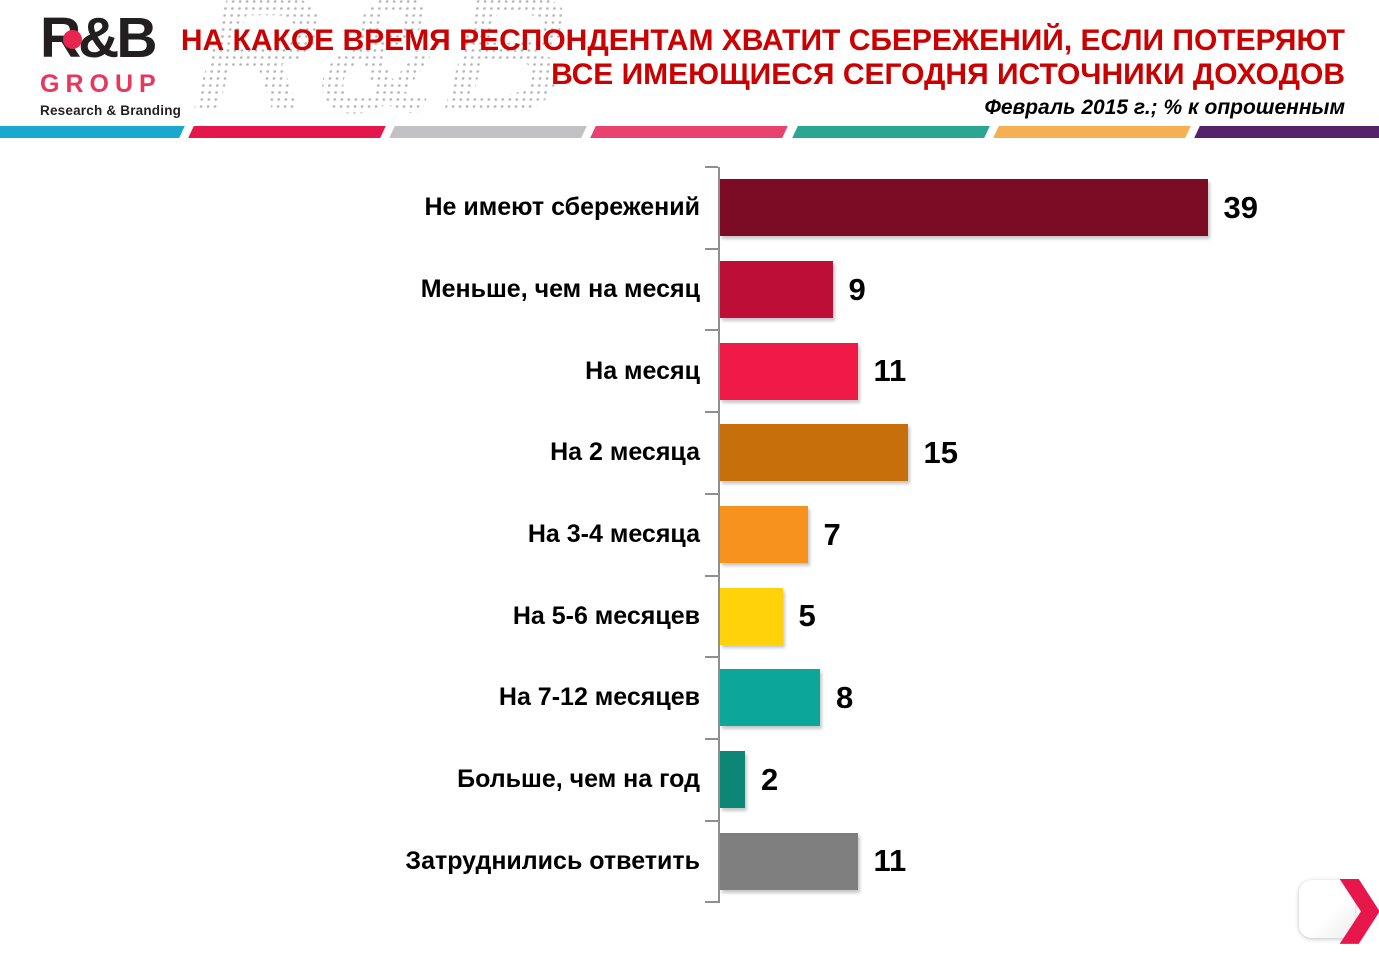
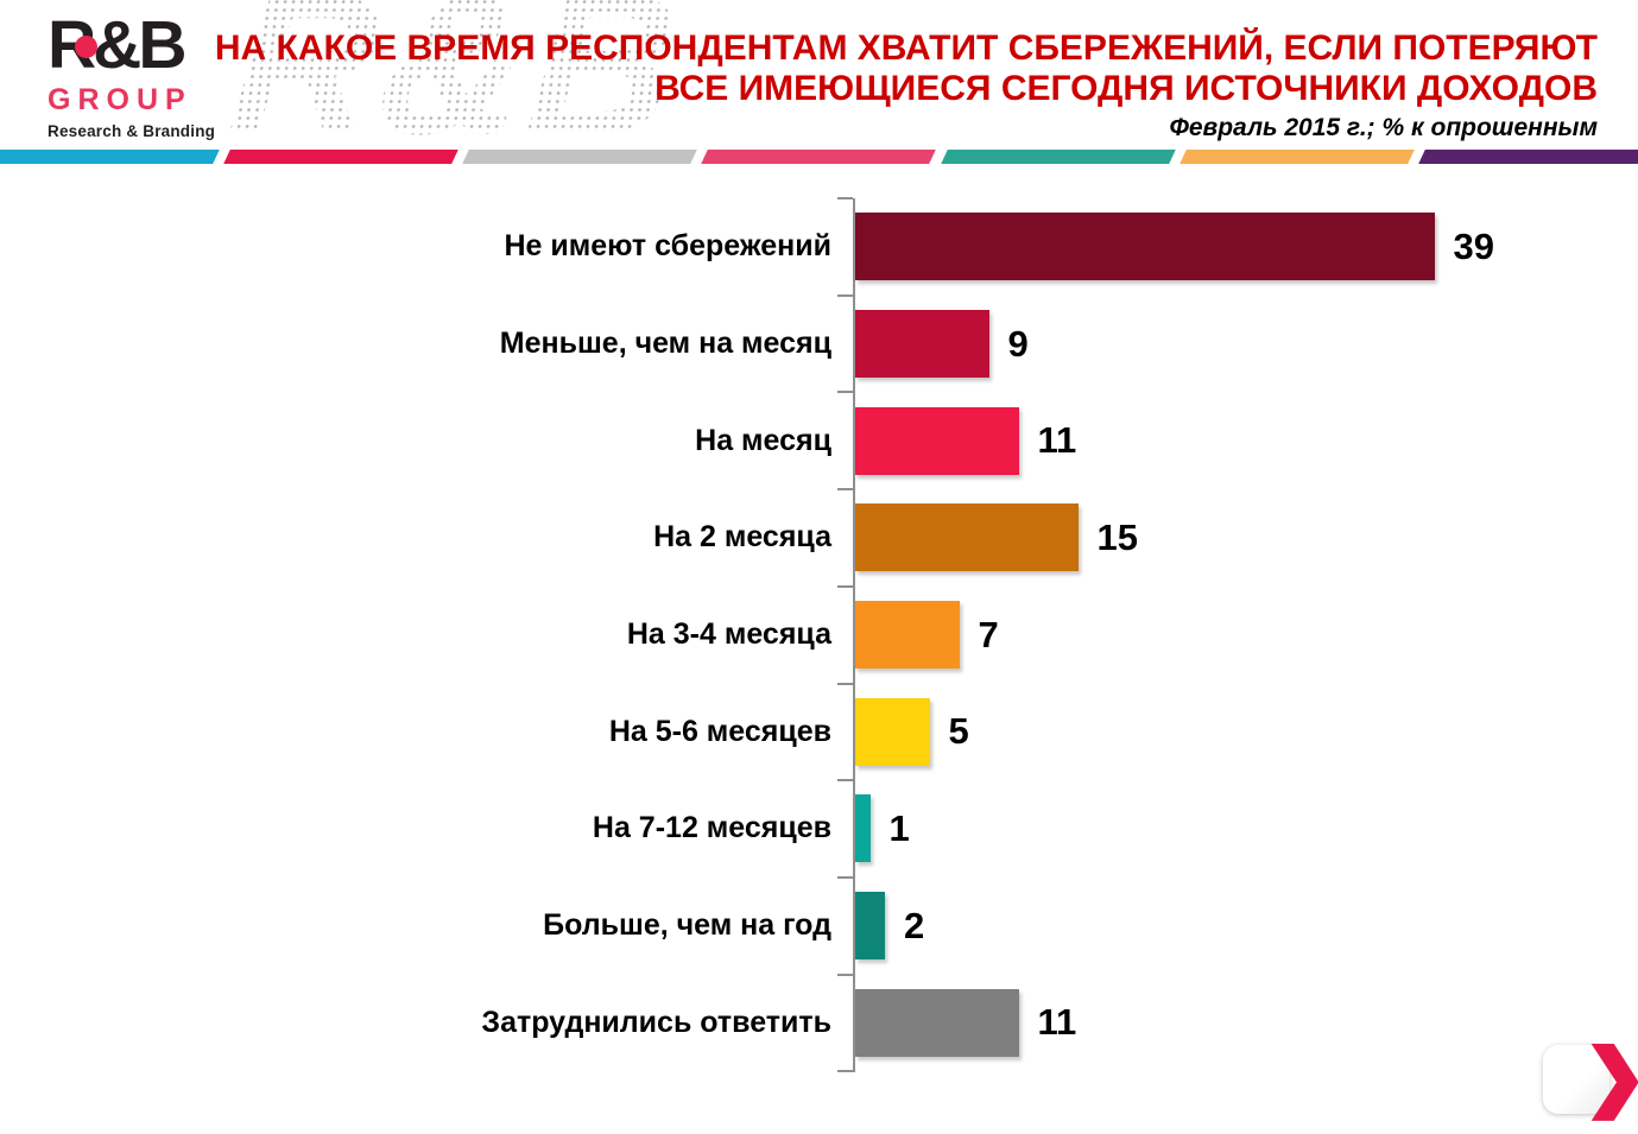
На 7-12 месяцев: 8 -> 1
